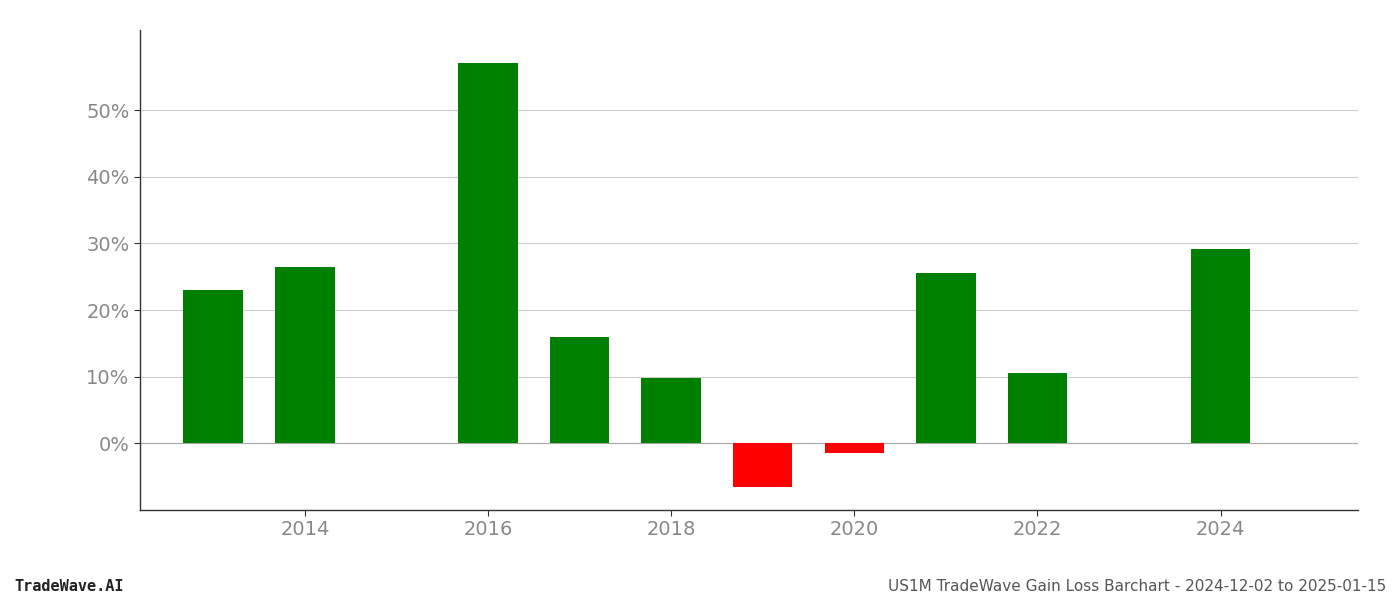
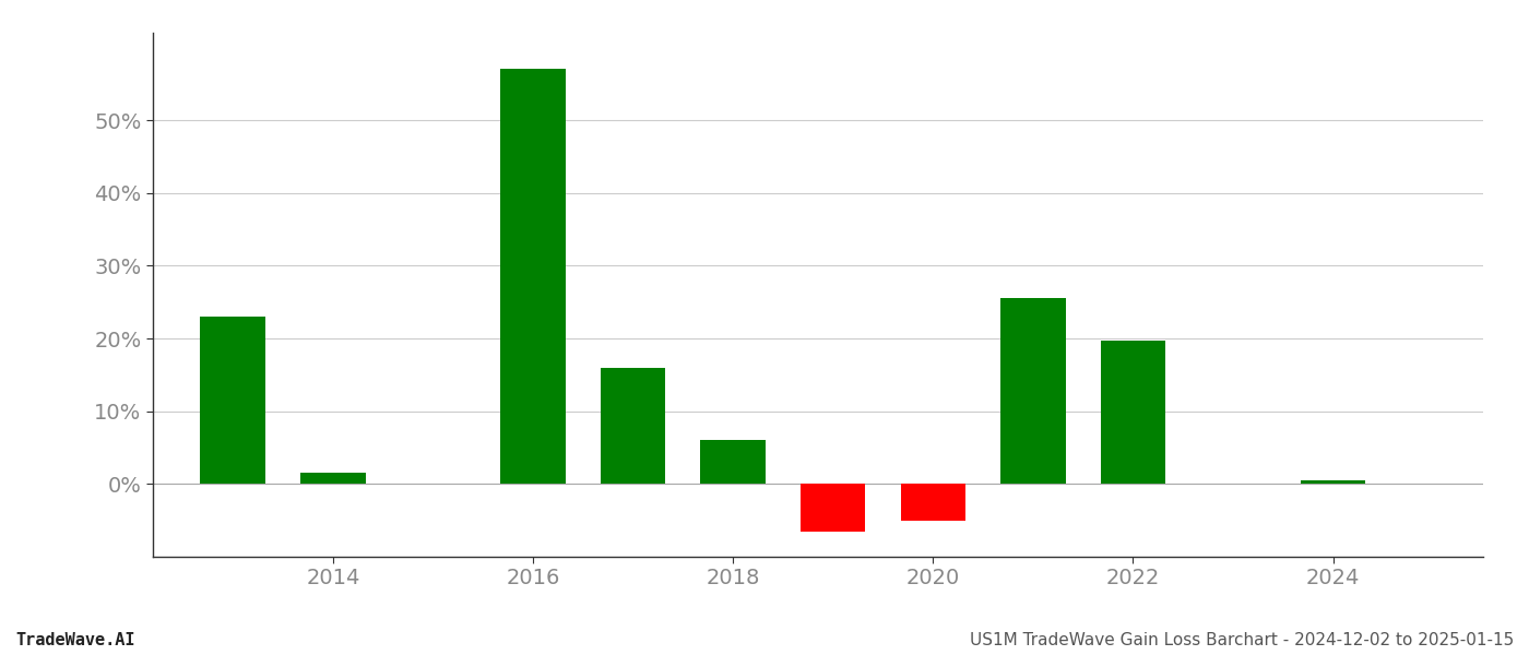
2014: 26.4% -> 1.5%
2018: 9.8% -> 6.0%
2020: -1.4% -> -5.0%
2022: 10.6% -> 19.7%
2024: 29.2% -> 0.5%
